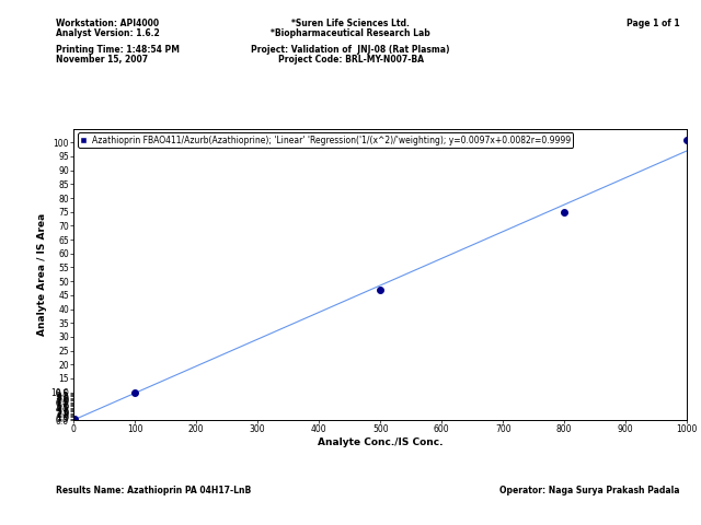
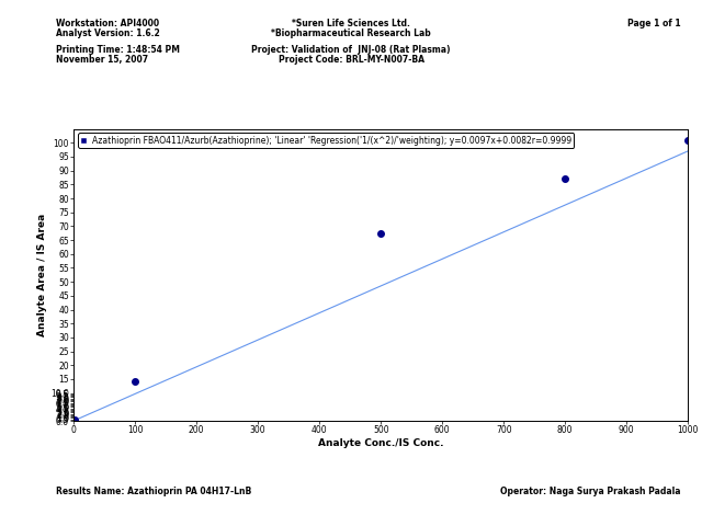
100: 10.0 -> 14.0
500: 47.0 -> 67.5
800: 75.0 -> 87.0
